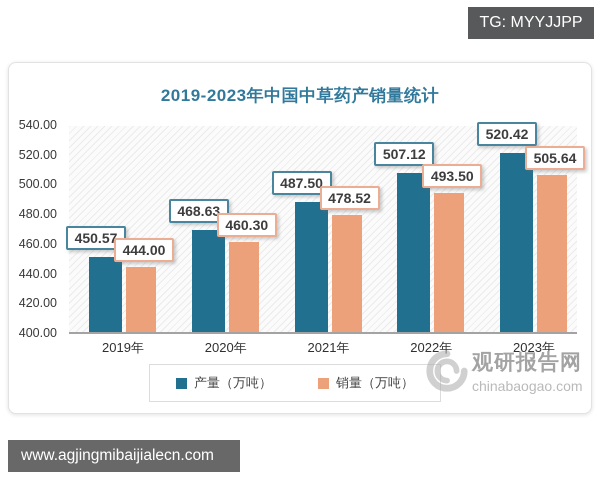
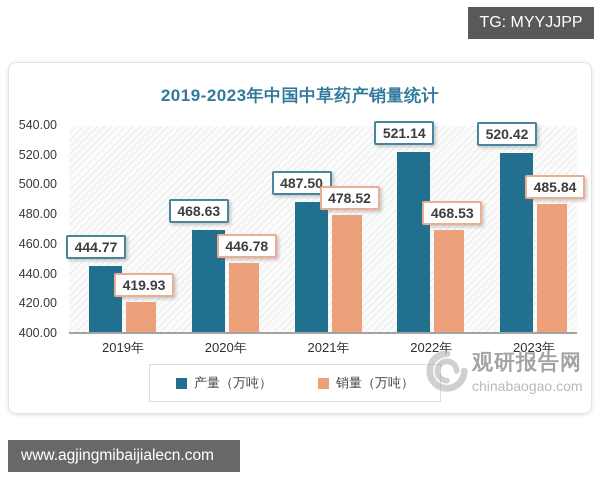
产量（万吨）/2019年: 450.57 -> 444.77
销量（万吨）/2019年: 444.00 -> 419.93
销量（万吨）/2020年: 460.30 -> 446.78
产量（万吨）/2022年: 507.12 -> 521.14
销量（万吨）/2022年: 493.50 -> 468.53
销量（万吨）/2023年: 505.64 -> 485.84
